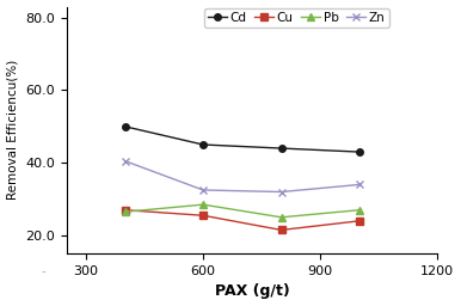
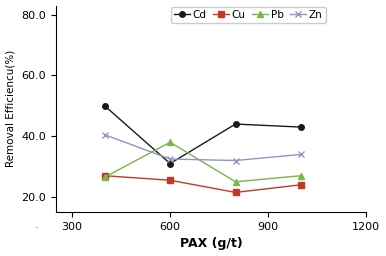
Cd/600: 45 -> 31
Pb/600: 28.5 -> 38.0
